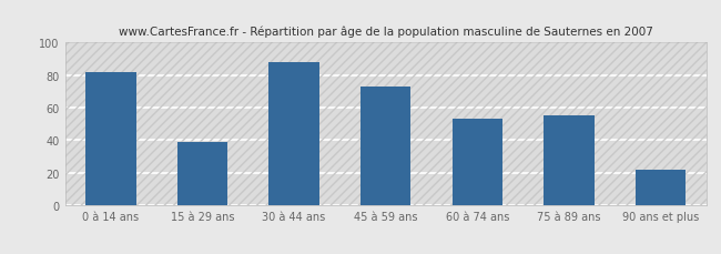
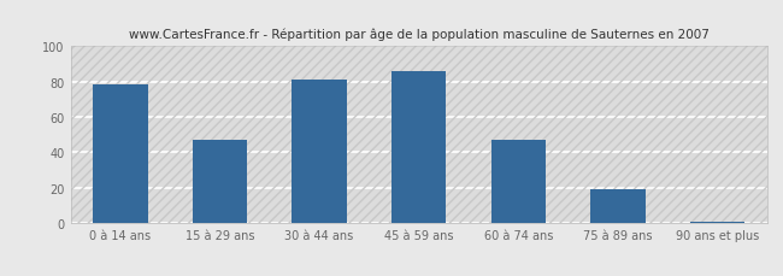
0 à 14 ans: 82 -> 78
15 à 29 ans: 39 -> 47
30 à 44 ans: 88 -> 81
45 à 59 ans: 73 -> 86
60 à 74 ans: 53 -> 47
75 à 89 ans: 55 -> 19
90 ans et plus: 22 -> 1
